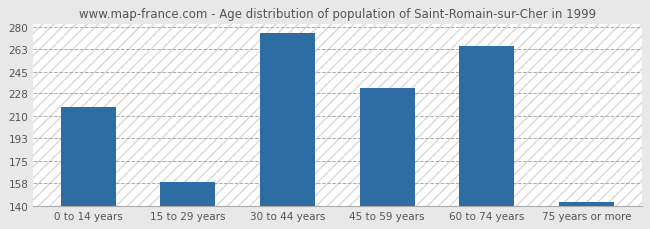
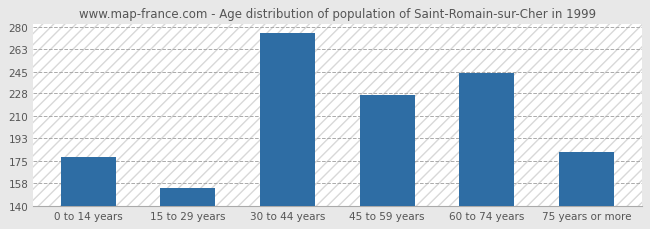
0 to 14 years: 217 -> 178
15 to 29 years: 159 -> 154
45 to 59 years: 232 -> 227
60 to 74 years: 265 -> 244
75 years or more: 143 -> 182
